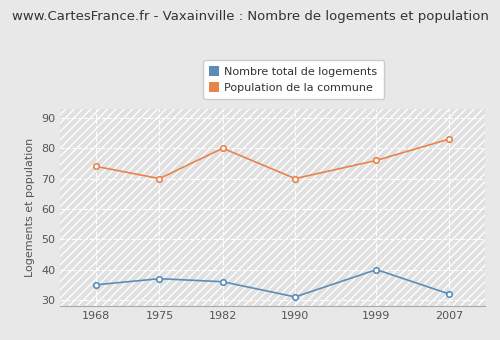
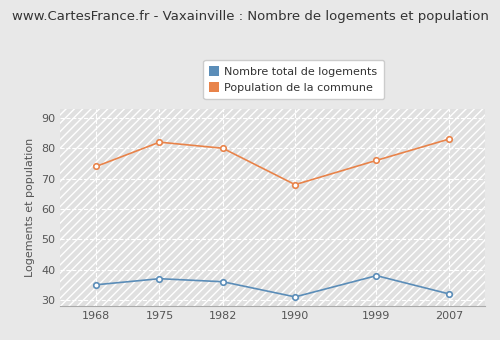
Population de la commune/1975: 70 -> 82
Population de la commune/1990: 70 -> 68
Nombre total de logements/1999: 40 -> 38
